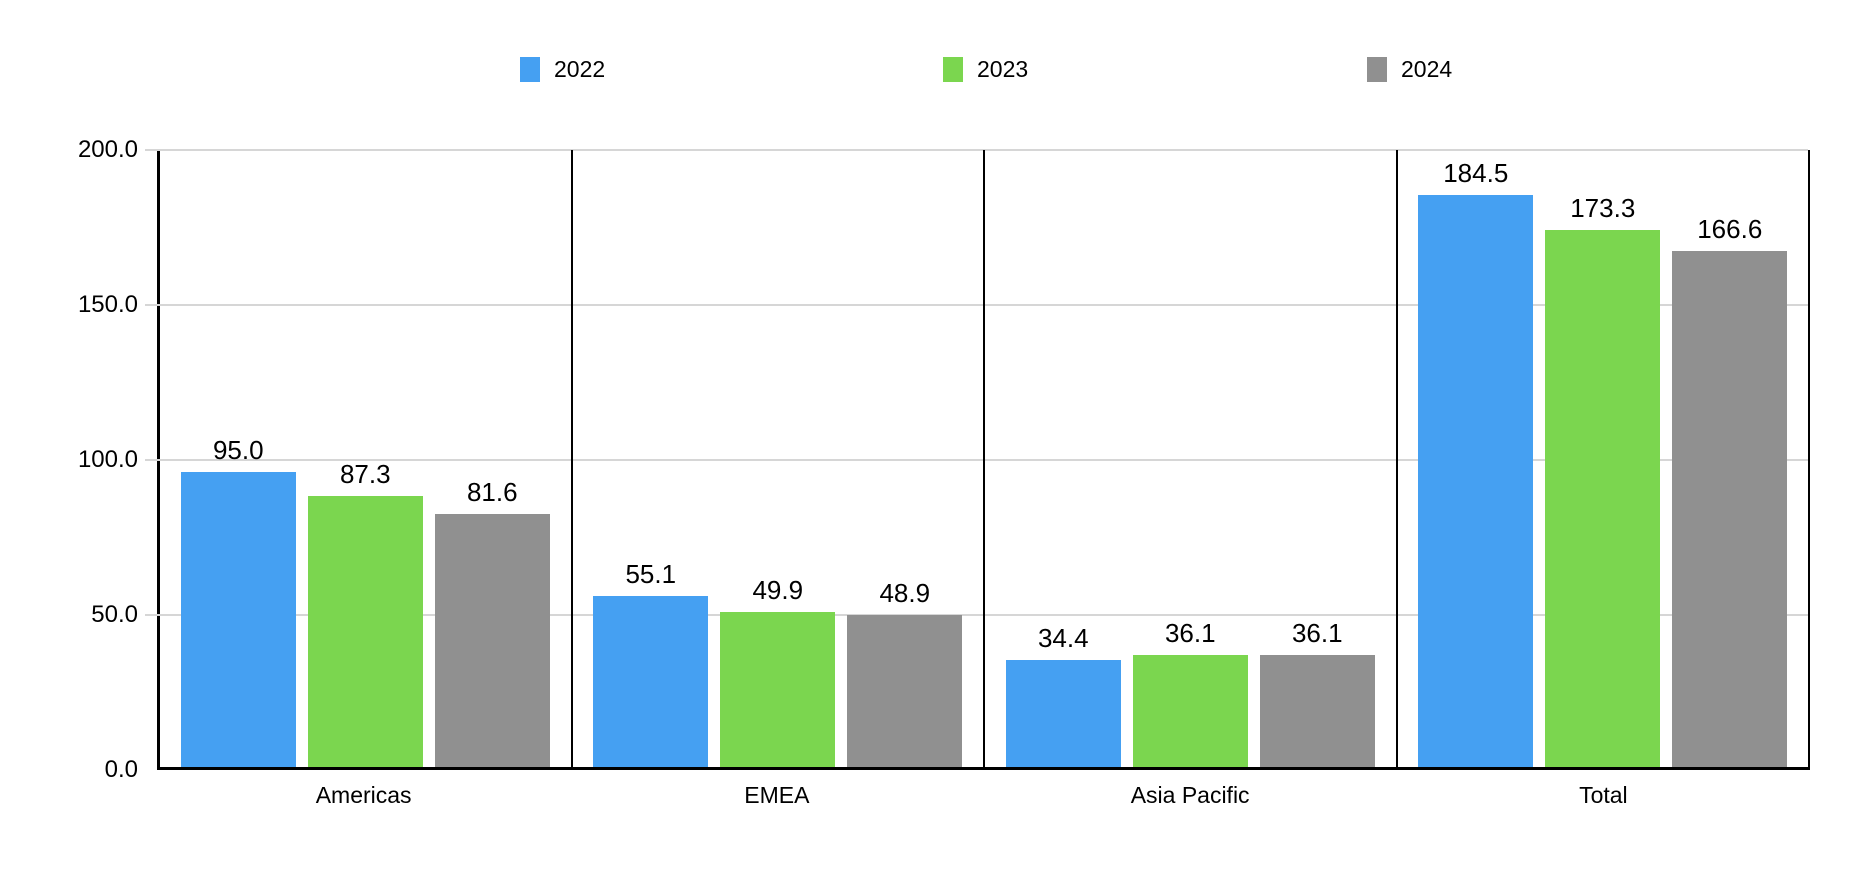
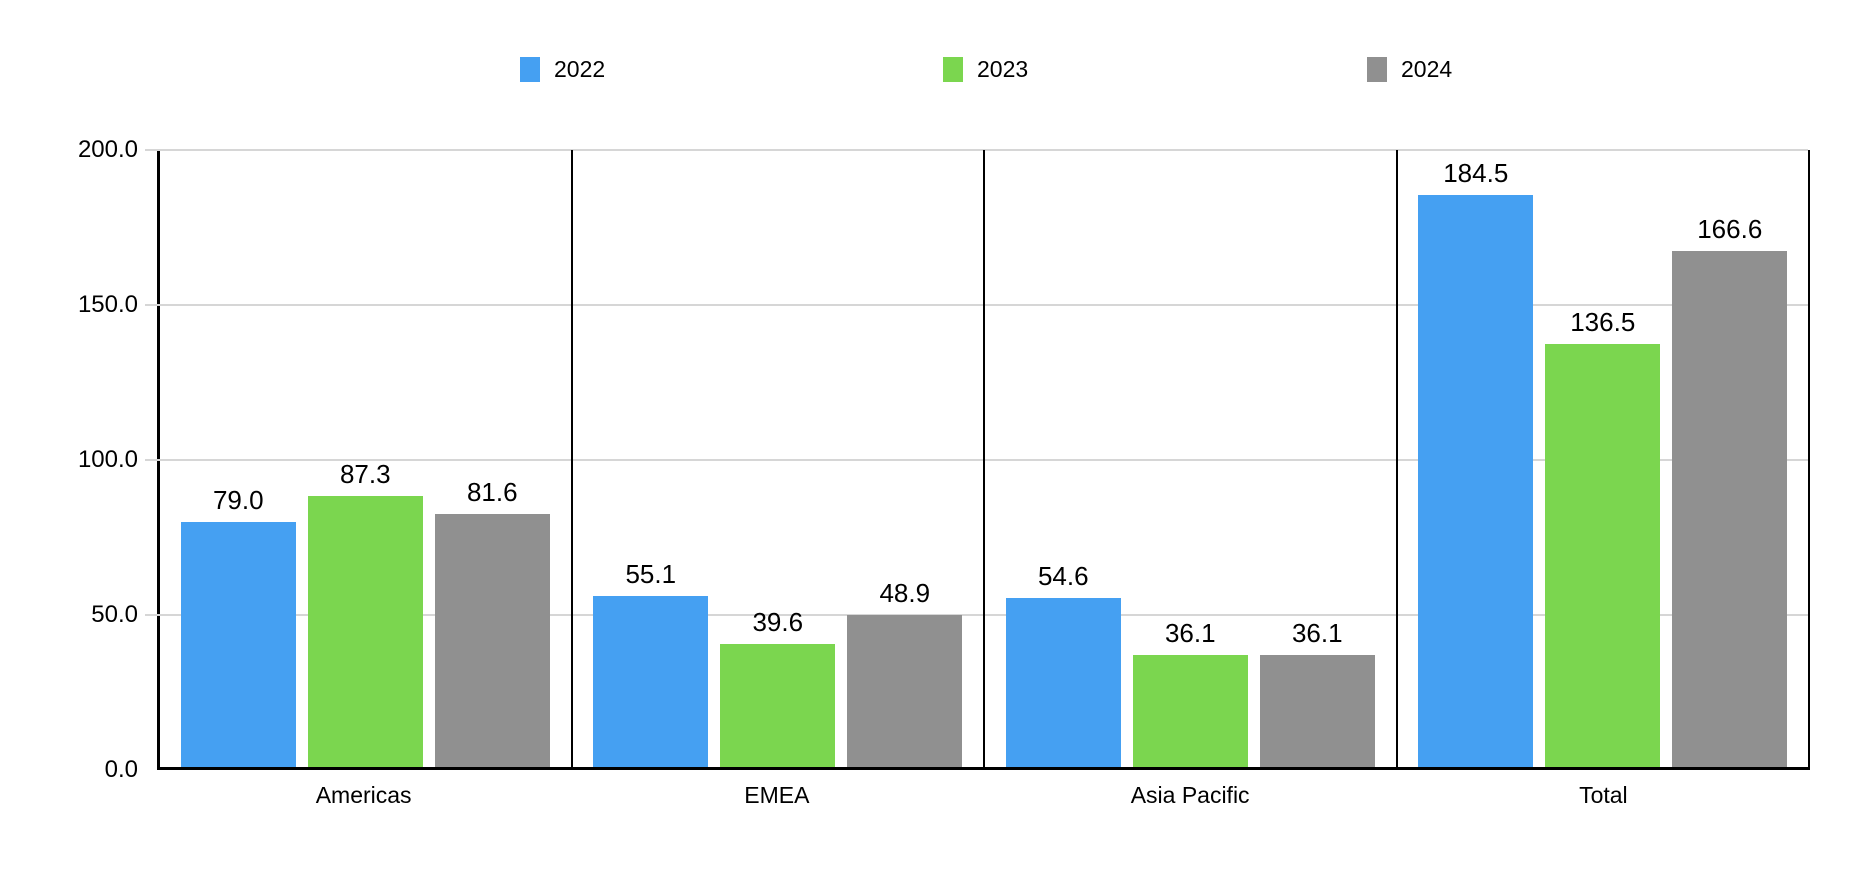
2022/Americas: 95.0 -> 79.0
2023/EMEA: 49.9 -> 39.6
2022/Asia Pacific: 34.4 -> 54.6
2023/Total: 173.3 -> 136.5
